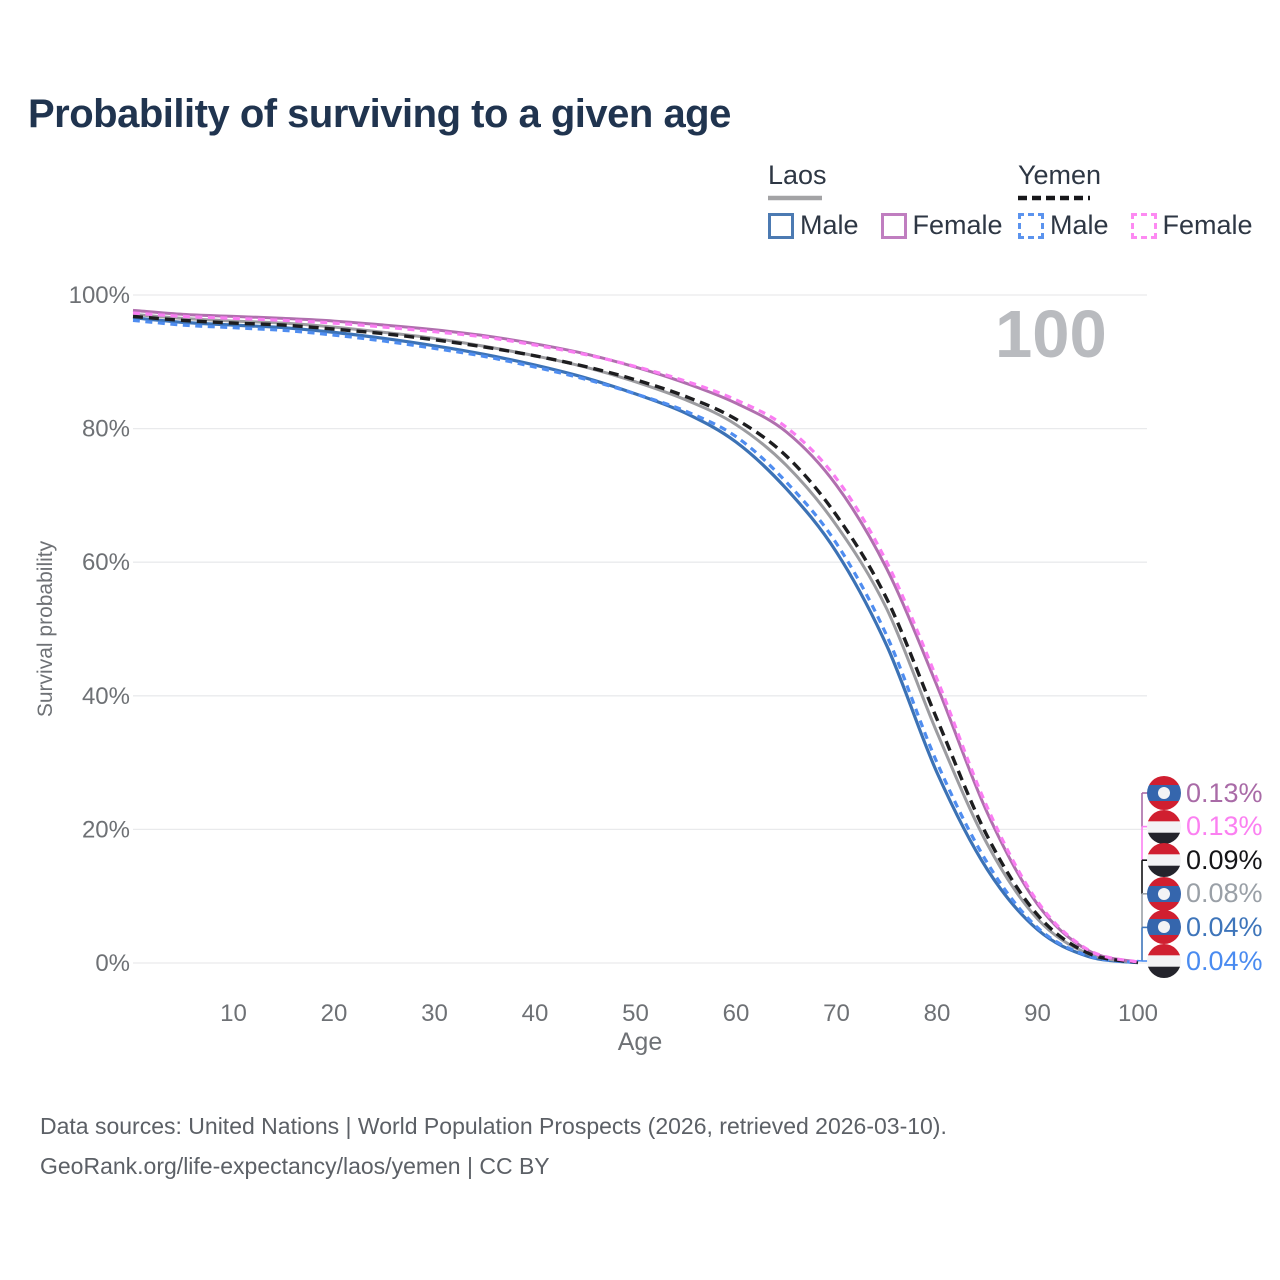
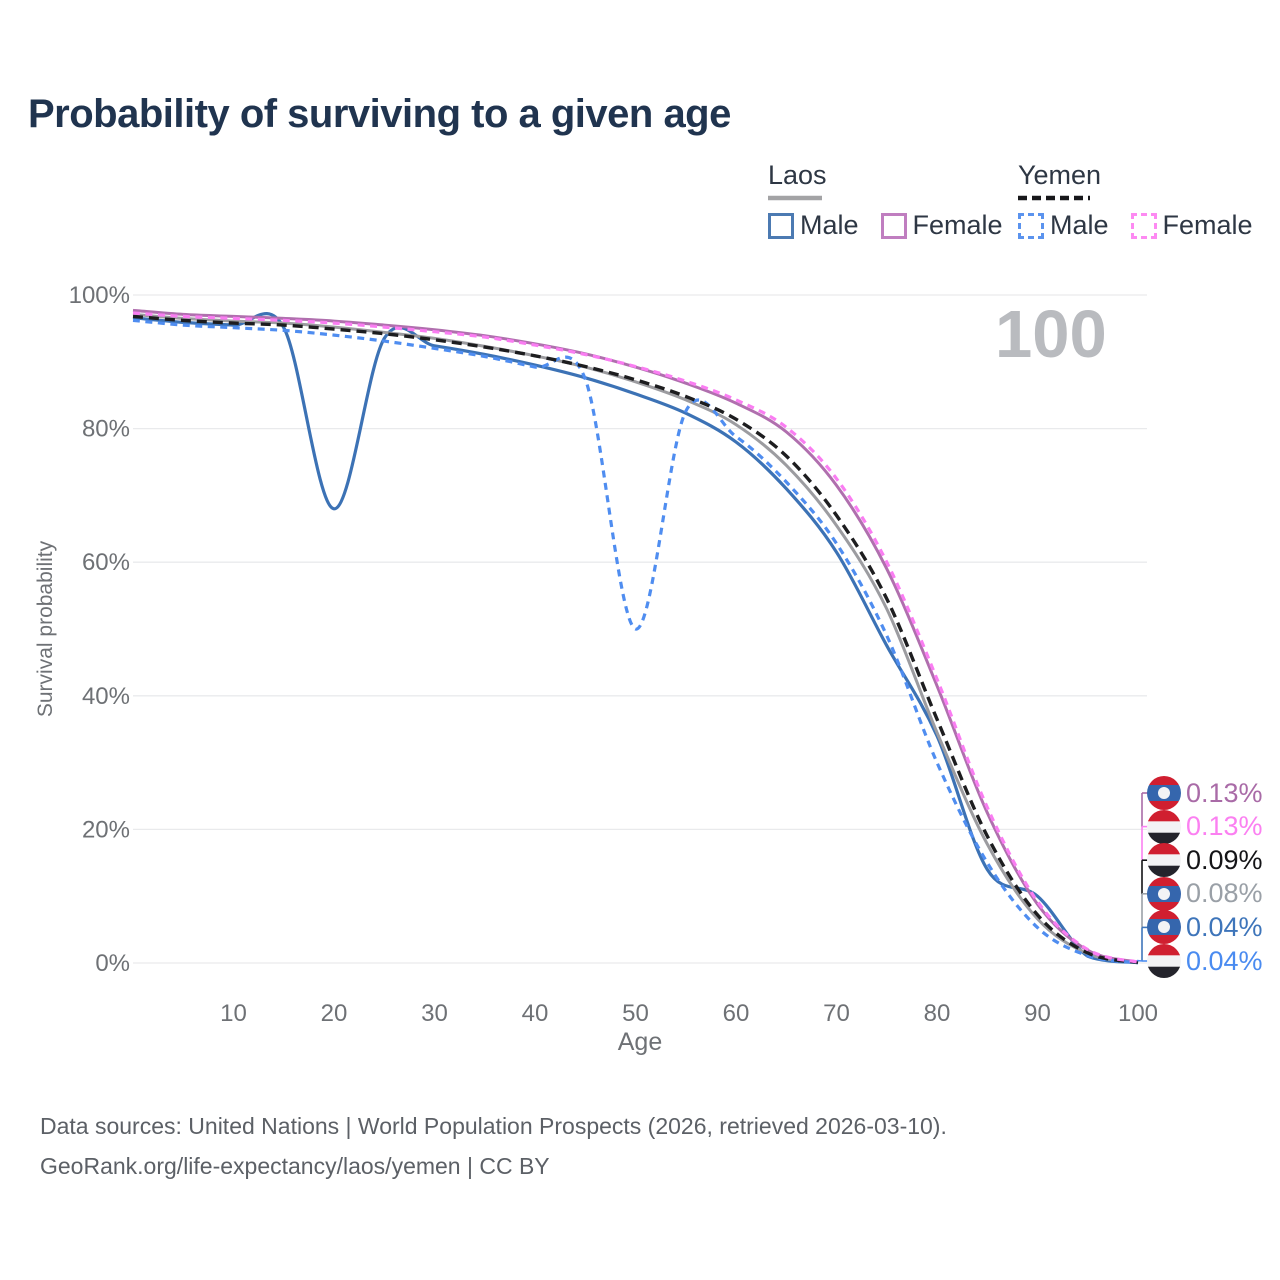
Laos Male/20: 94% -> 68%
Yemen Male/50: 85% -> 50%
Laos Male/80: 28% -> 34%
Laos Male/90: 5% -> 10%
